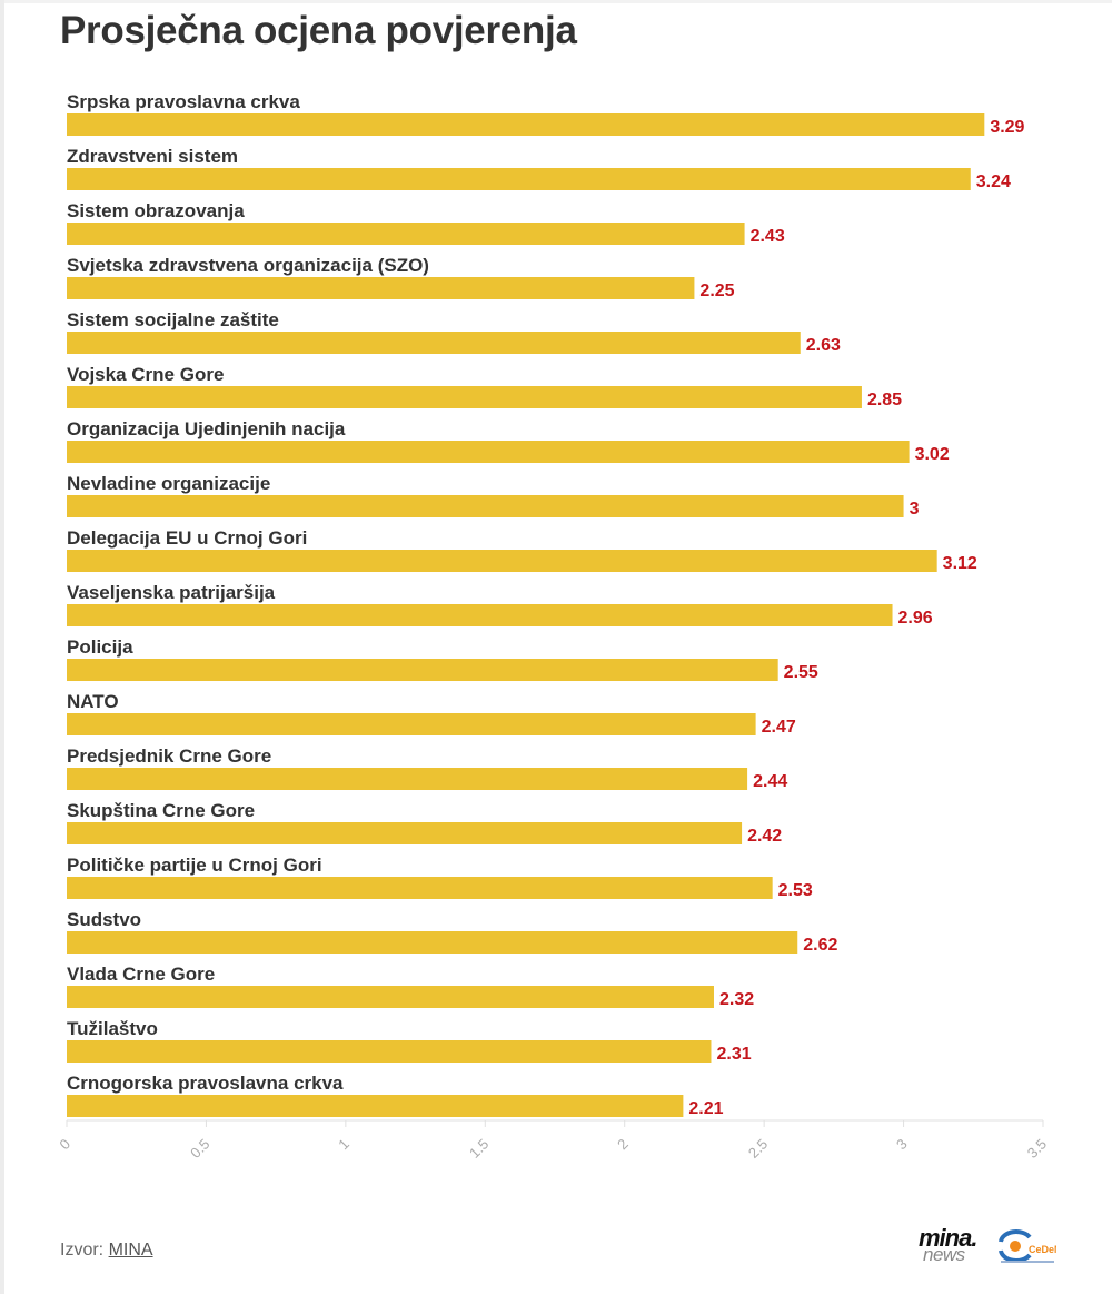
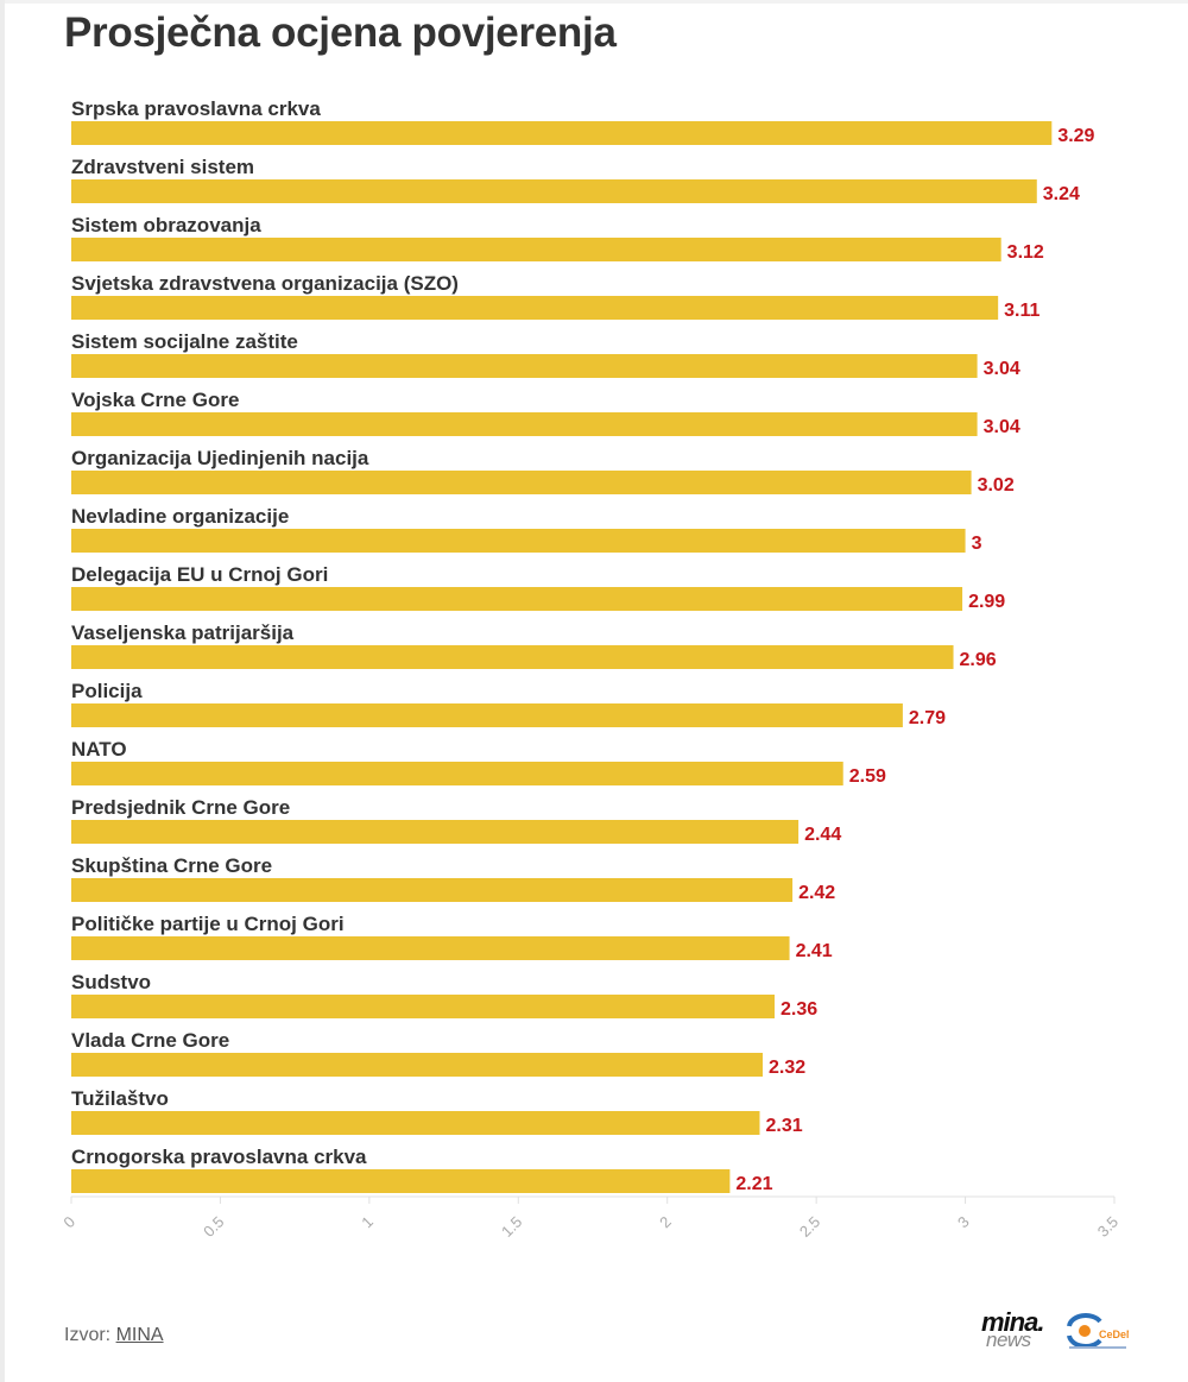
Sistem obrazovanja: 2.43 -> 3.12
Svjetska zdravstvena organizacija (SZO): 2.25 -> 3.11
Sistem socijalne zaštite: 2.63 -> 3.04
Vojska Crne Gore: 2.85 -> 3.04
Delegacija EU u Crnoj Gori: 3.12 -> 2.99
Policija: 2.55 -> 2.79
NATO: 2.47 -> 2.59
Političke partije u Crnoj Gori: 2.53 -> 2.41
Sudstvo: 2.62 -> 2.36
